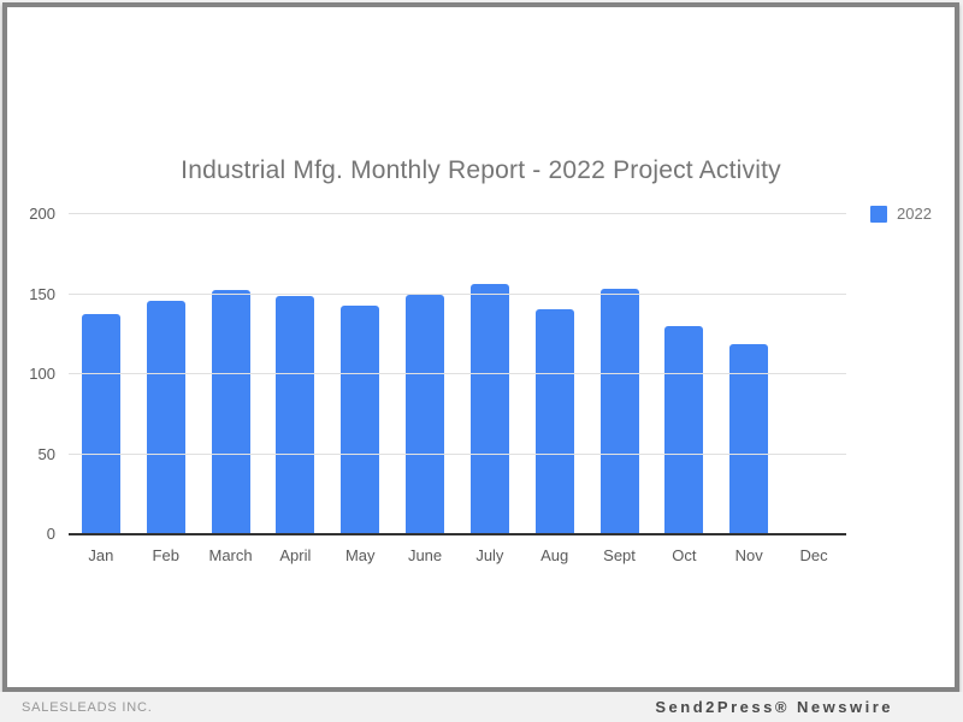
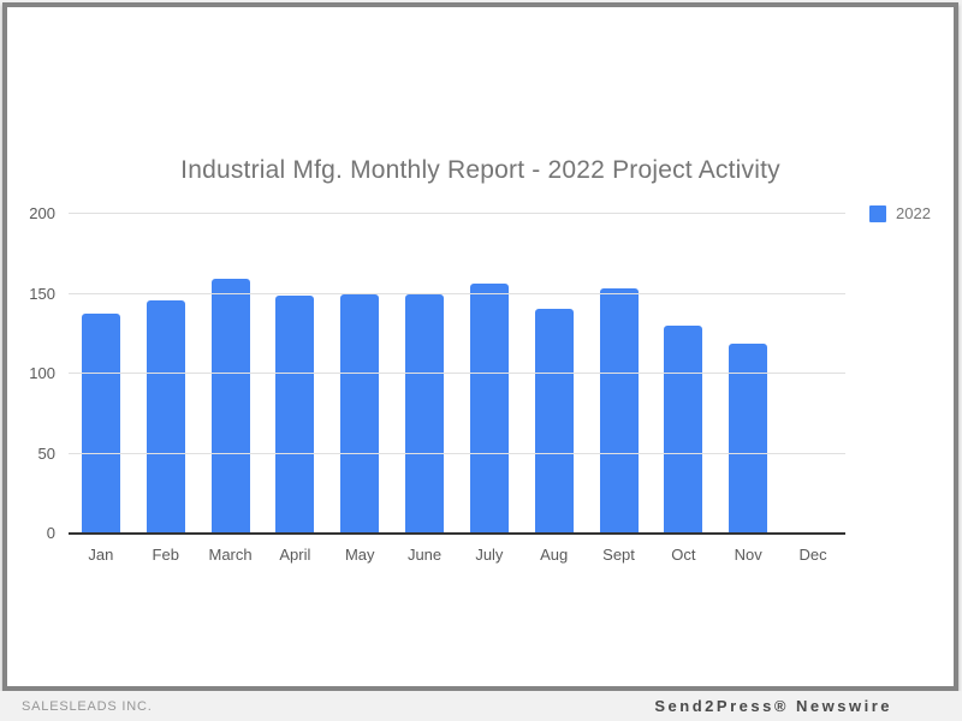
March: 152 -> 159
May: 142 -> 149
